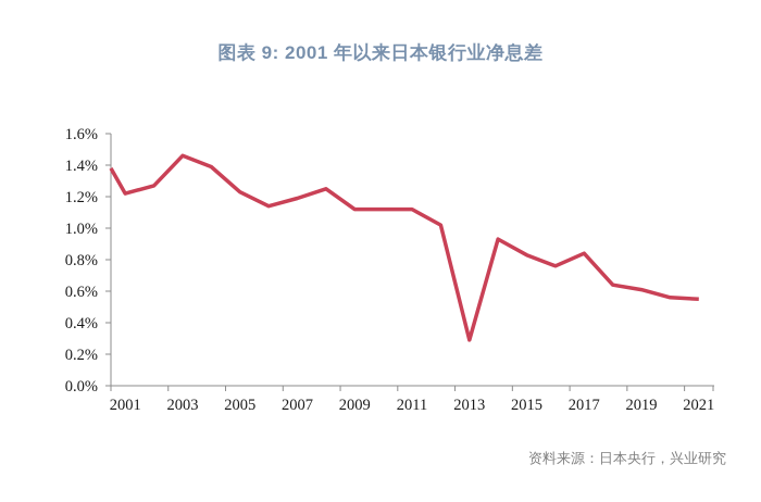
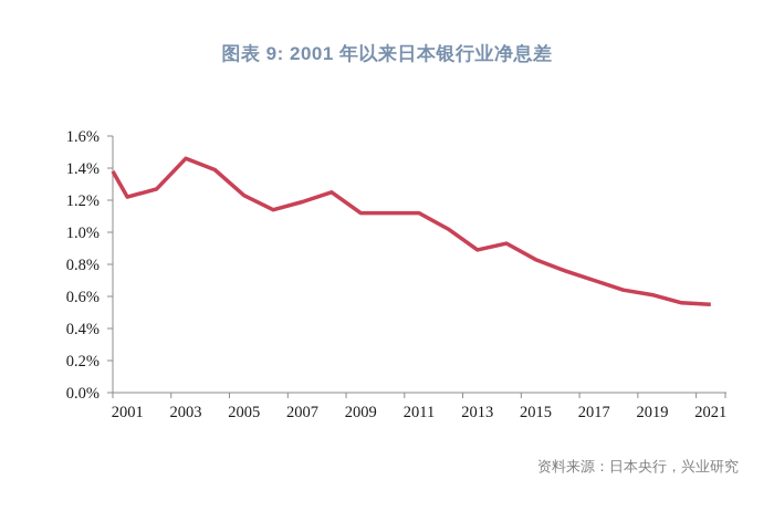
2013: 0.29% -> 0.89%
2017: 0.84% -> 0.70%
